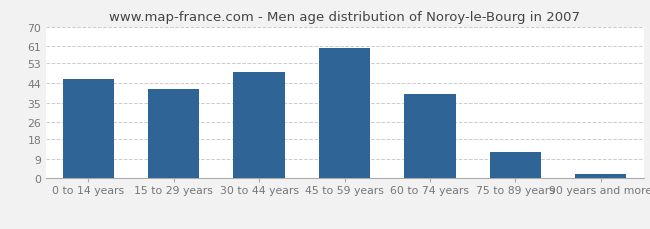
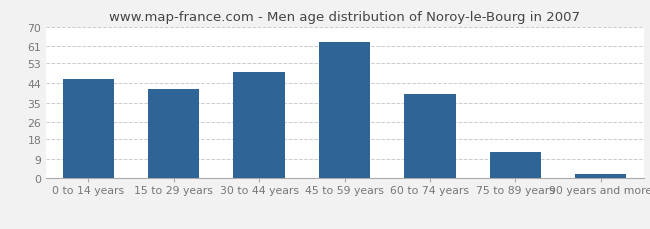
45 to 59 years: 60 -> 63
